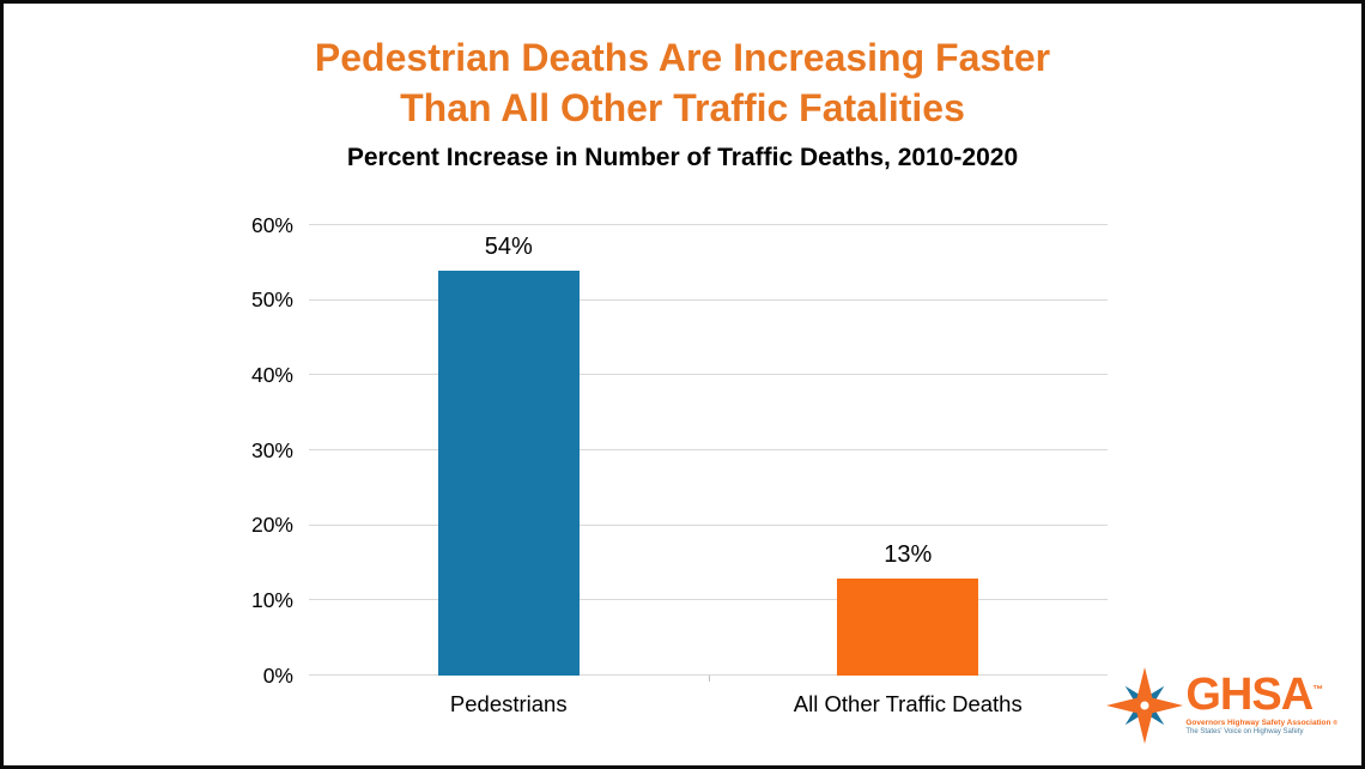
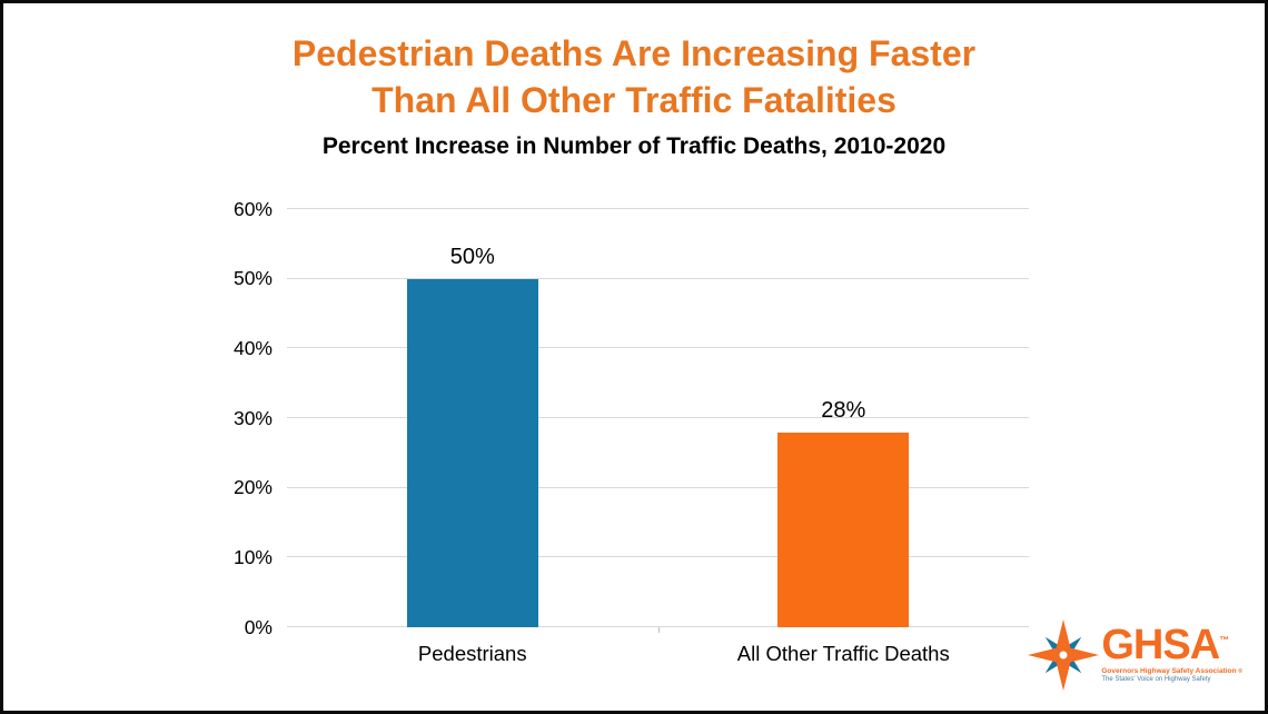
Pedestrians: 54% -> 50%
All Other Traffic Deaths: 13% -> 28%
